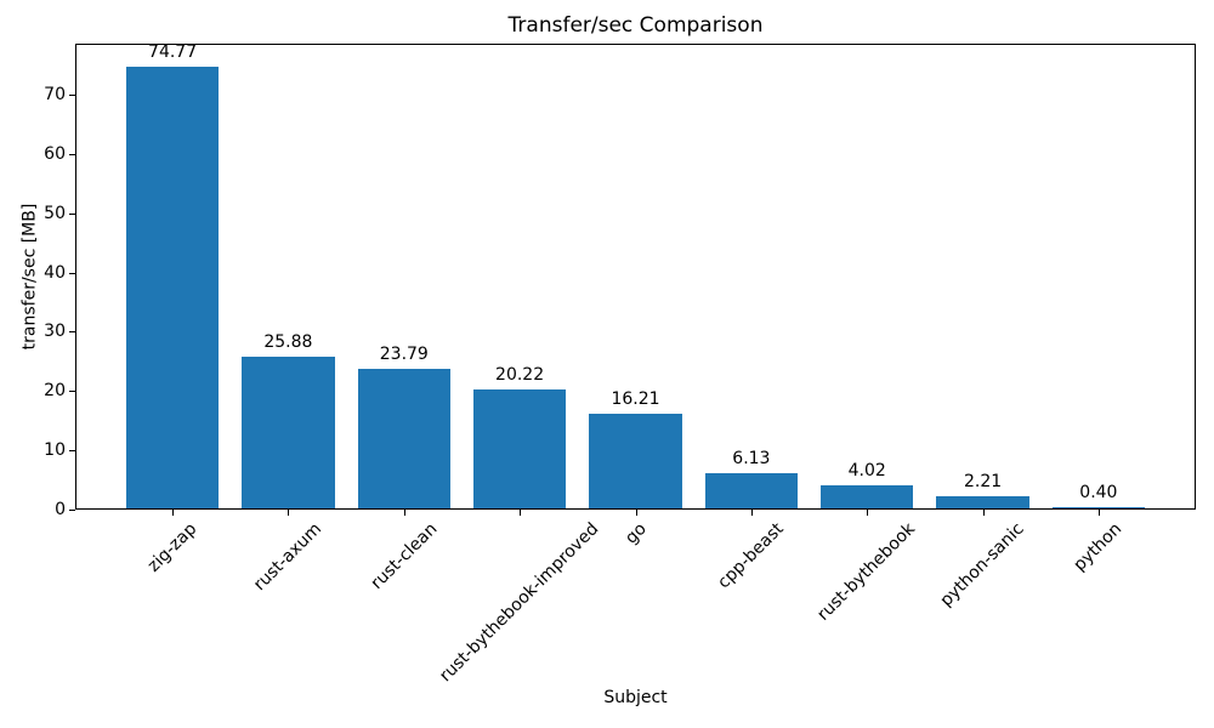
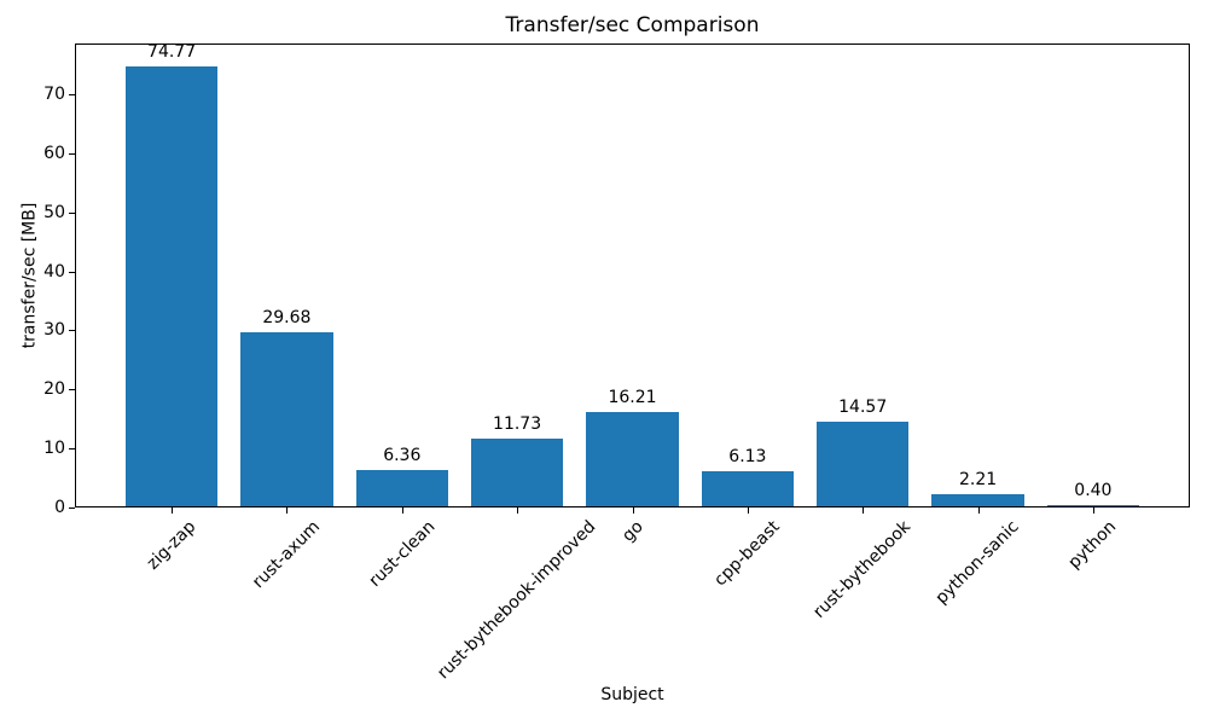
rust-axum: 25.88 -> 29.68
rust-clean: 23.79 -> 6.36
rust-bythebook-improved: 20.22 -> 11.73
rust-bythebook: 4.02 -> 14.57
